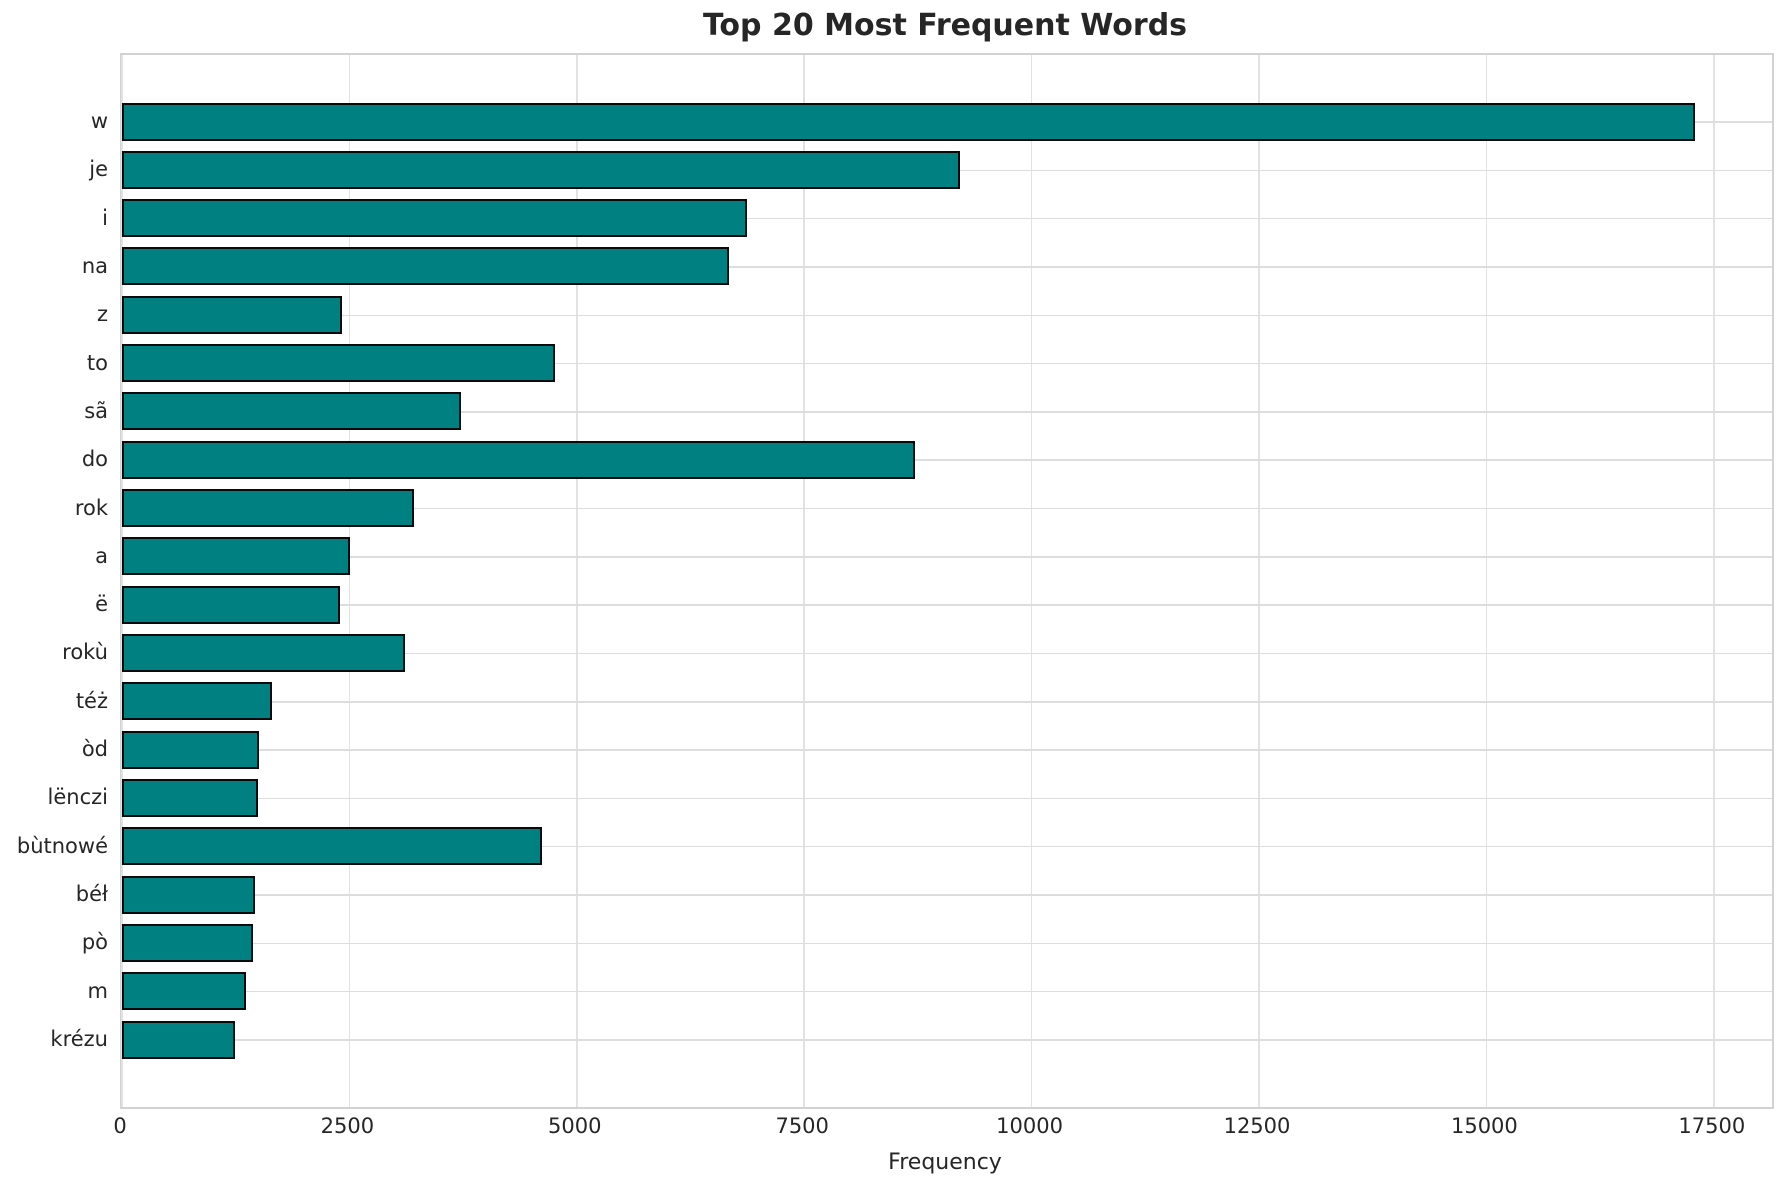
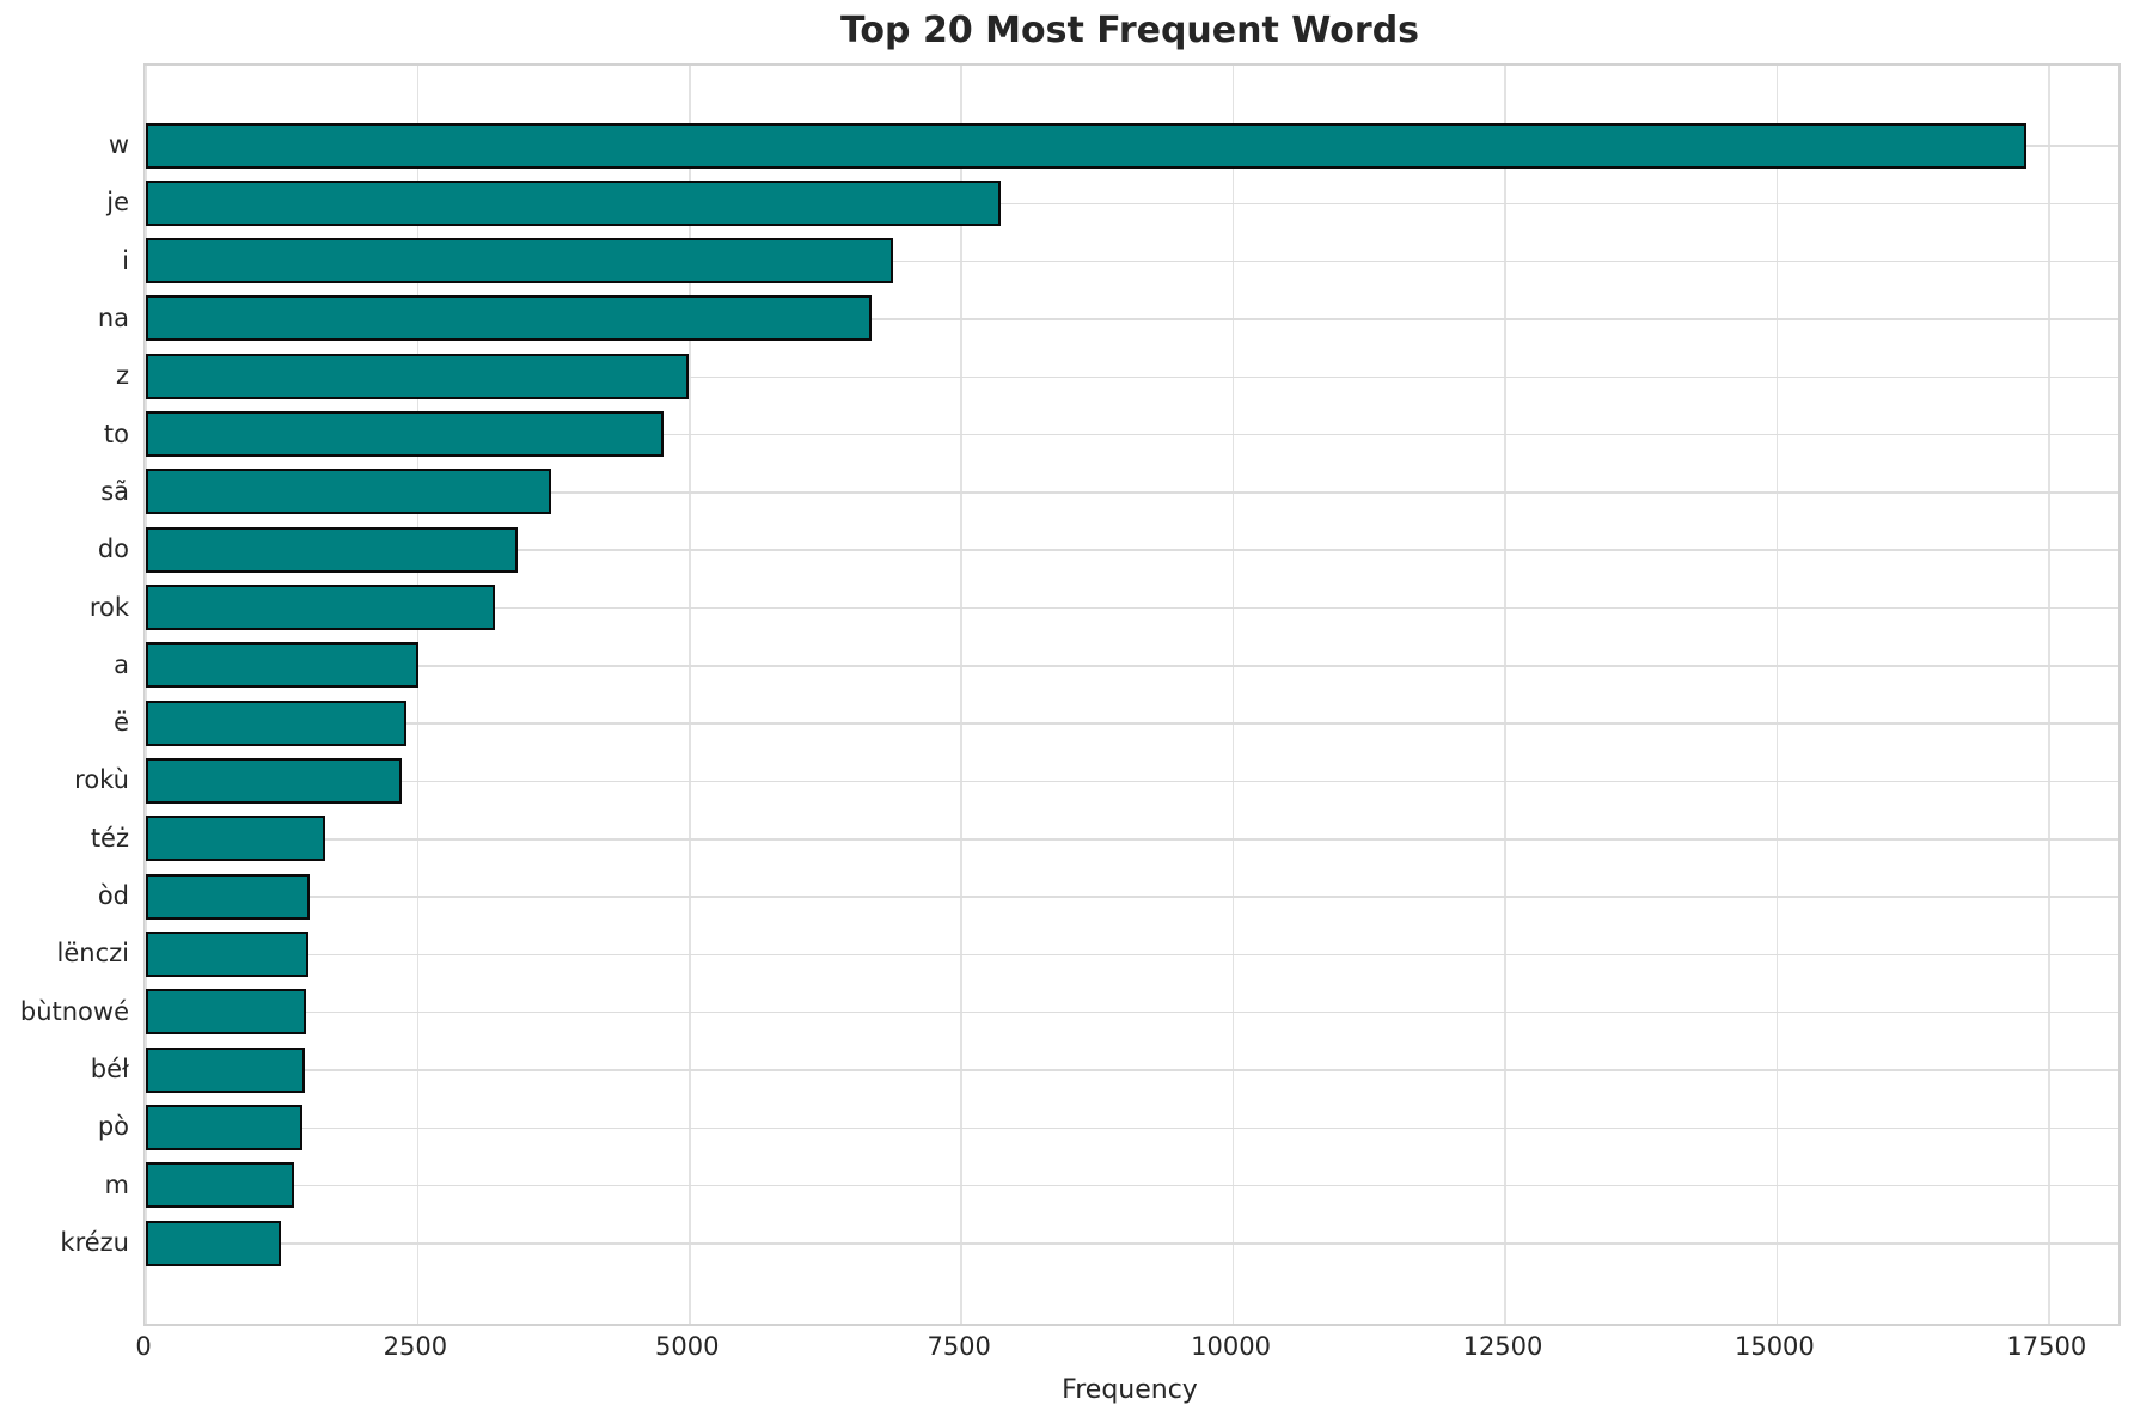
je: 9200 -> 7800
z: 2400 -> 5000
do: 8700 -> 3400
rokù: 3100 -> 2300
bùtnowé: 4600 -> 1500
